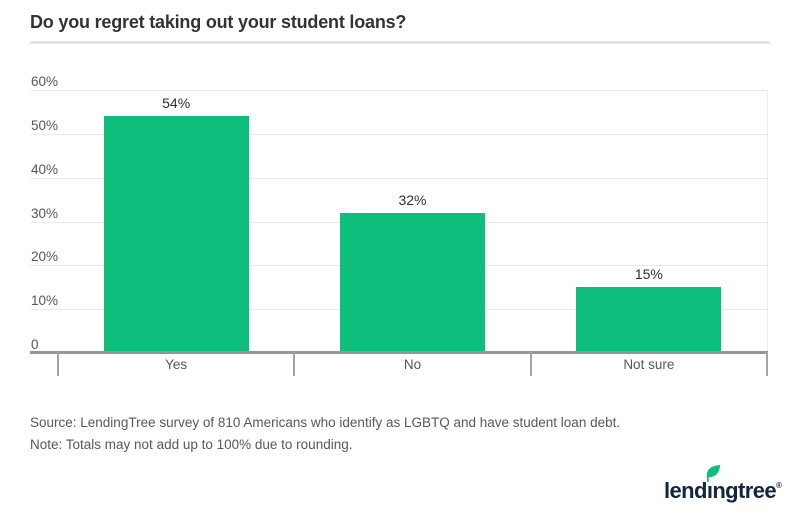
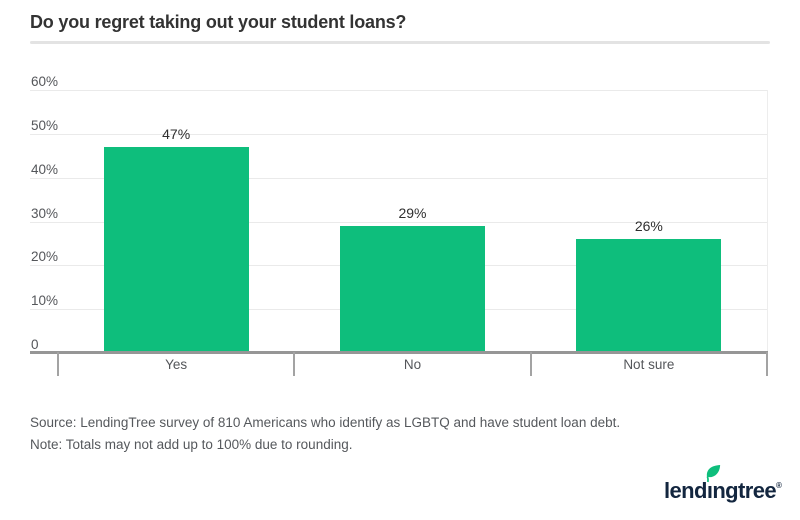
Yes: 54% -> 47%
No: 32% -> 29%
Not sure: 15% -> 26%
